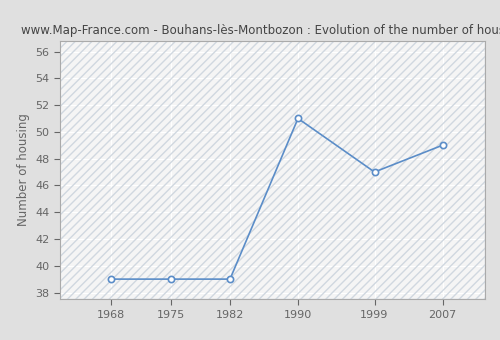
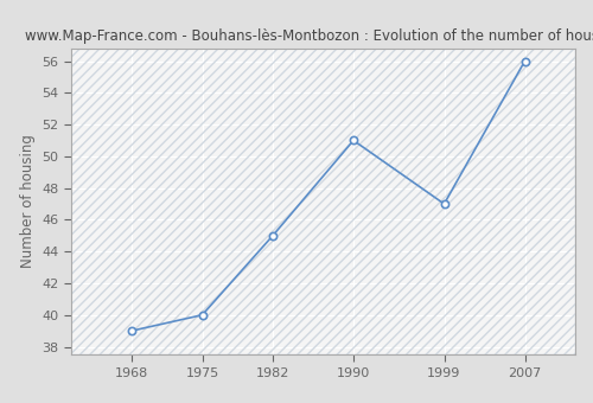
1975: 39 -> 40
1982: 39 -> 45
2007: 49 -> 56
